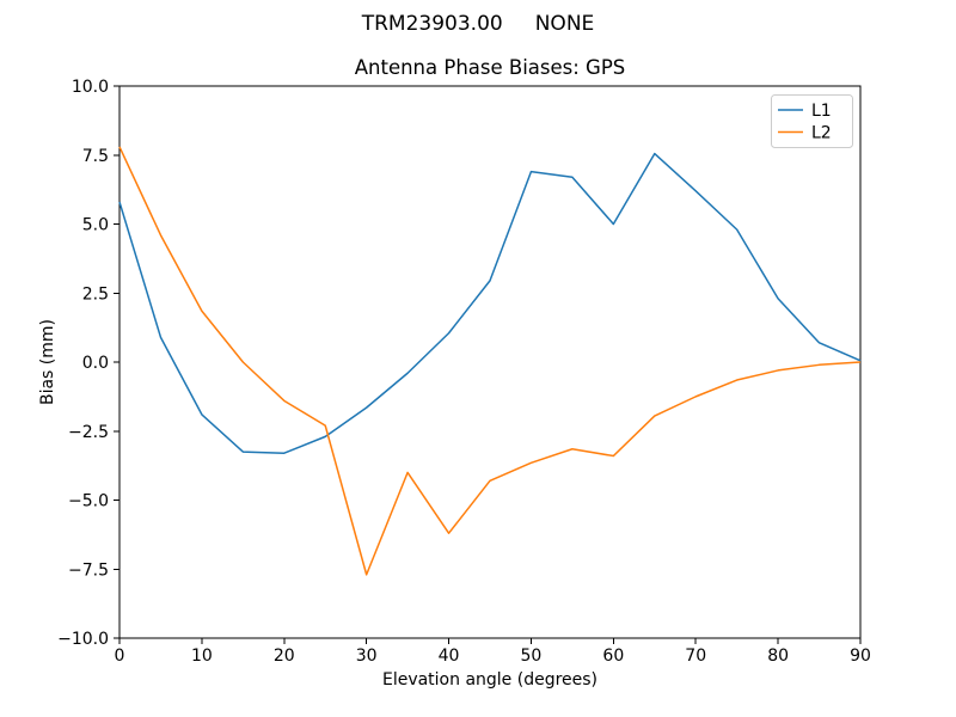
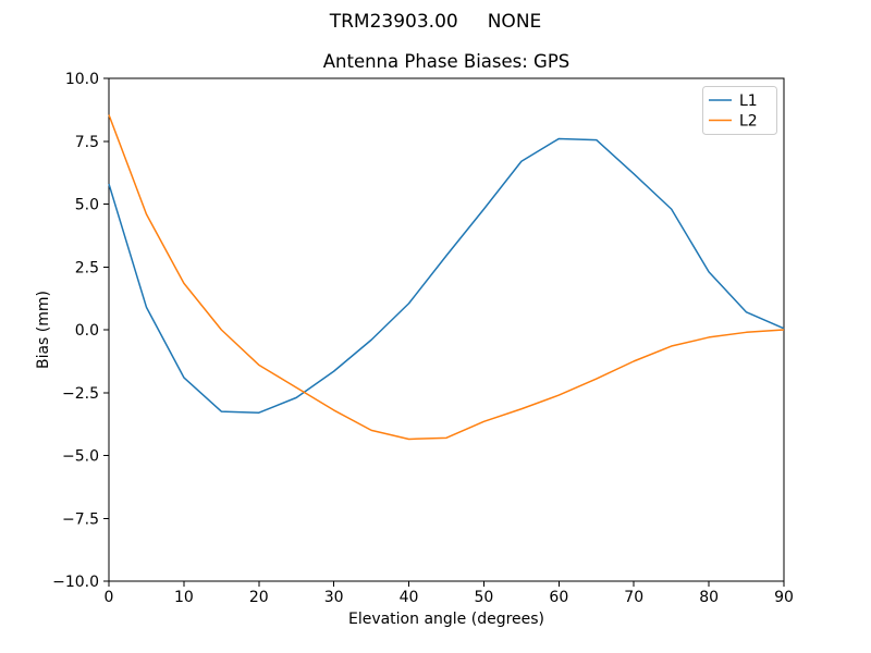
L2/0: 7.8 -> 8.6
L2/30: -7.7 -> -3.2
L2/40: -6.2 -> -4.3
L1/50: 6.9 -> 4.8
L1/60: 5.0 -> 7.6
L2/60: -3.4 -> -2.6
